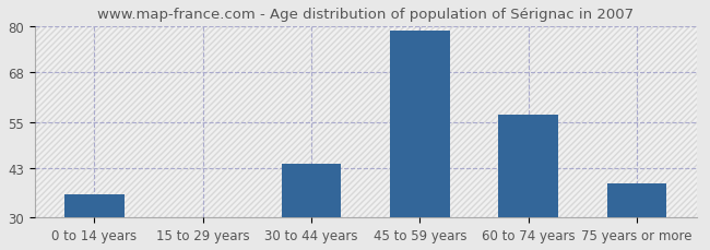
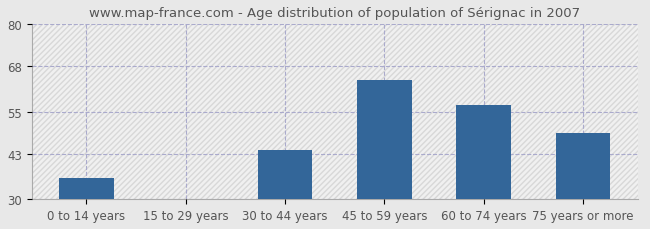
45 to 59 years: 79 -> 64
75 years or more: 39 -> 49
